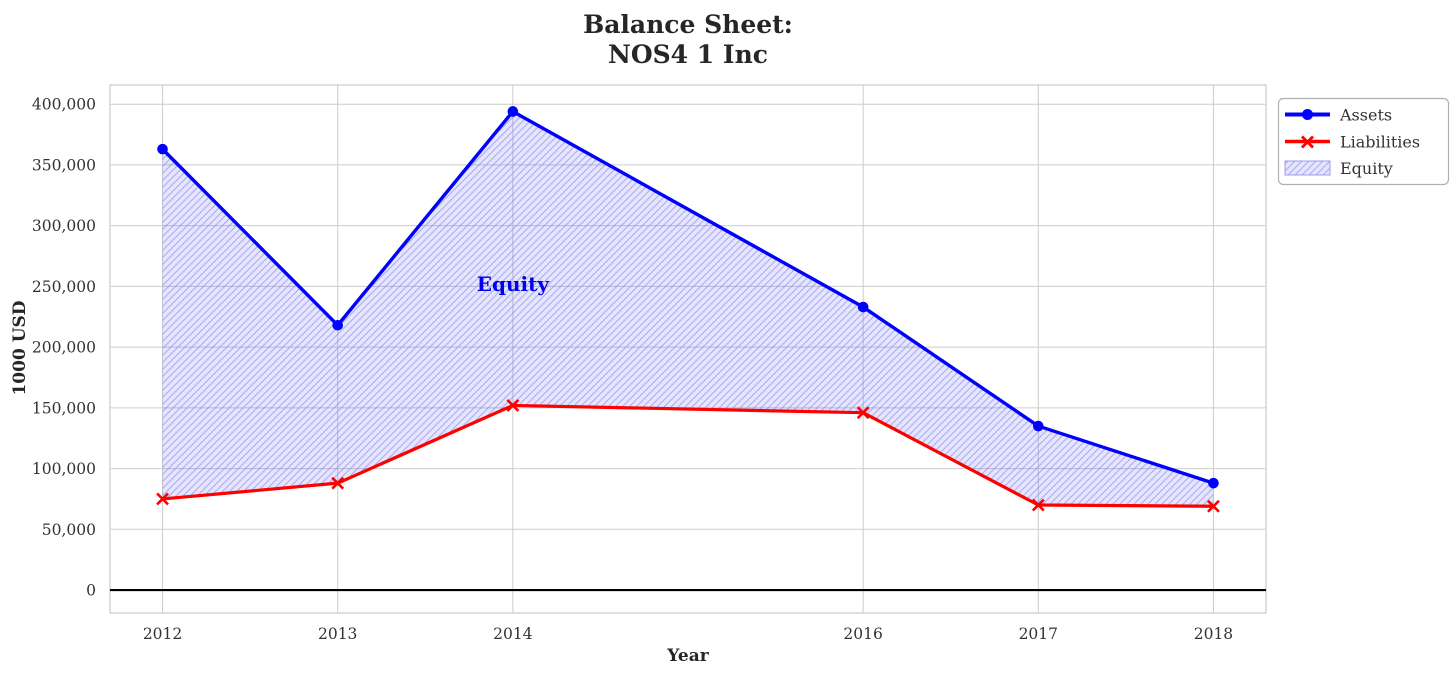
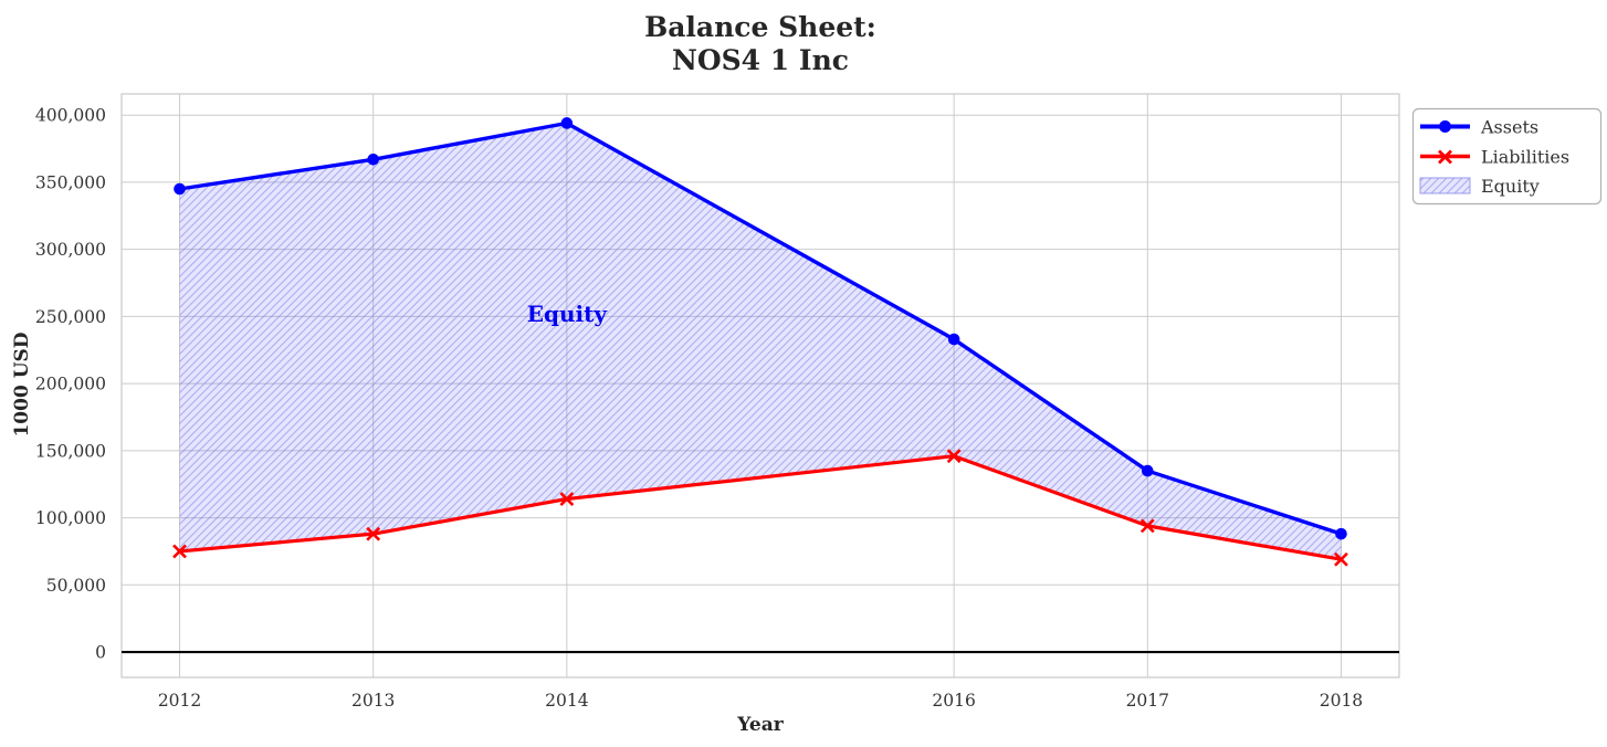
Assets/2012: 363000 -> 345000
Assets/2013: 218000 -> 367000
Liabilities/2014: 152000 -> 114000
Liabilities/2017: 70000 -> 94000
